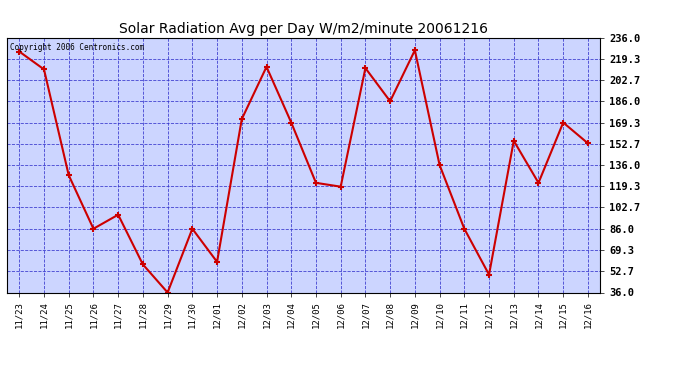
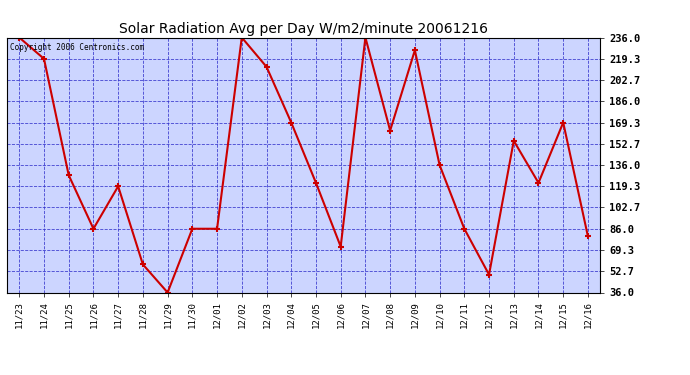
11/23: 225 -> 236
11/24: 211 -> 219
11/27: 97 -> 119
12/01: 60 -> 86
12/02: 172 -> 236
12/06: 119 -> 72
12/07: 212 -> 236
12/08: 186 -> 163
12/16: 153 -> 80
